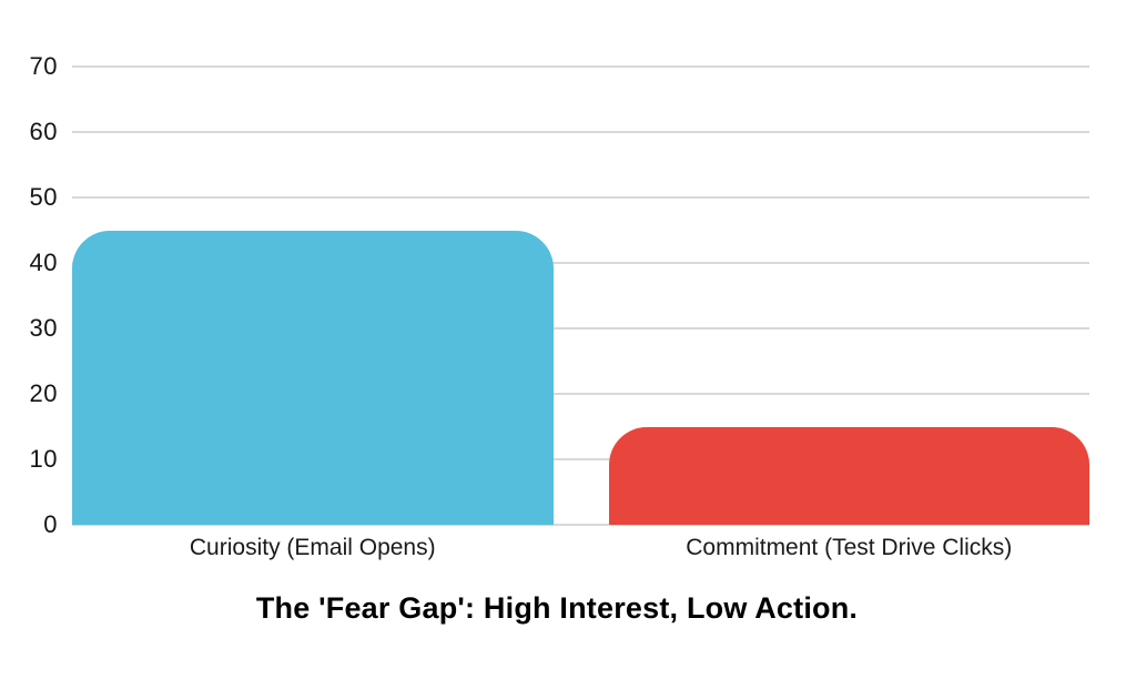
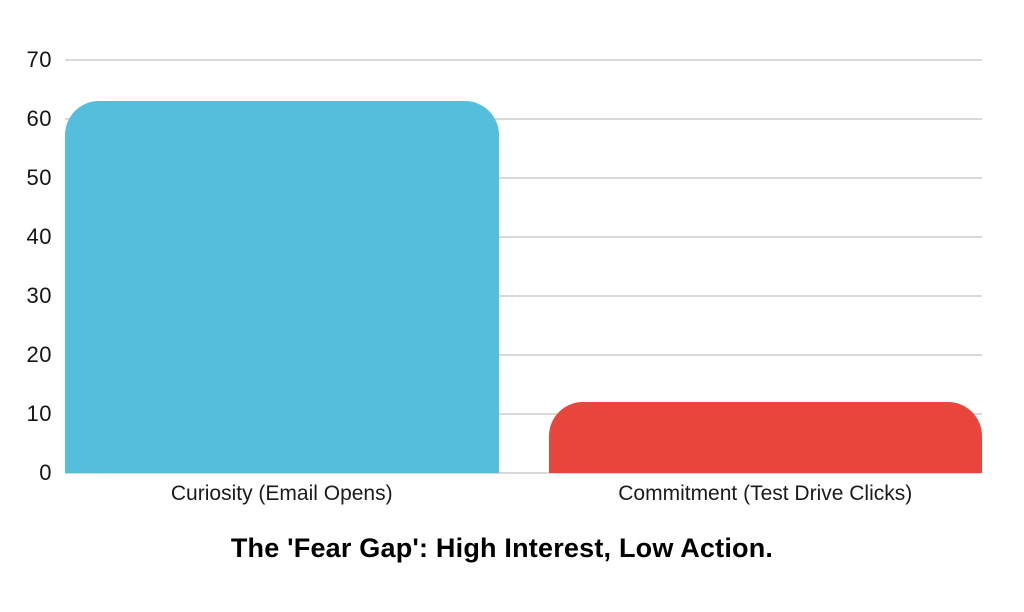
Curiosity (Email Opens): 45 -> 63
Commitment (Test Drive Clicks): 15 -> 12
